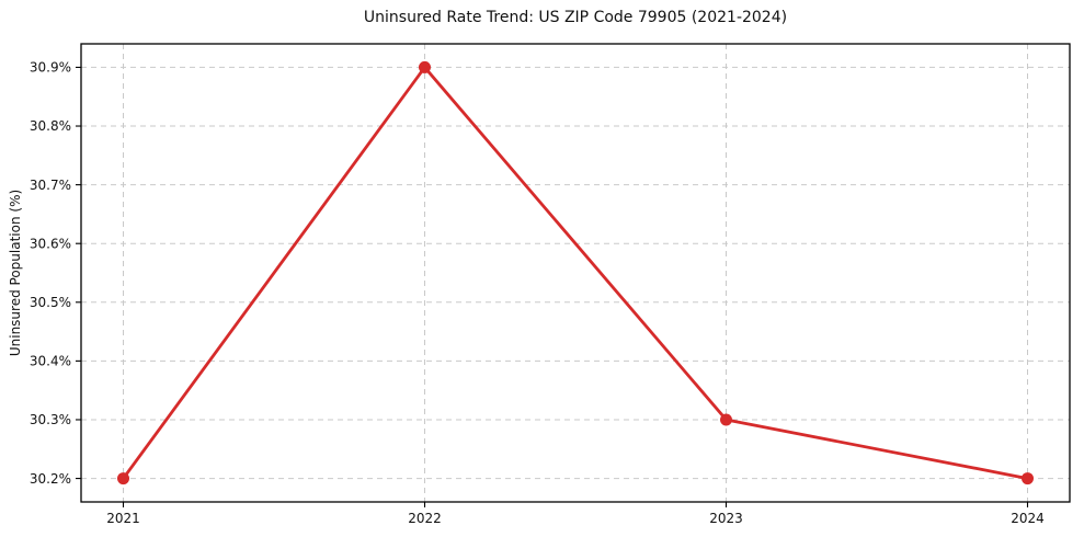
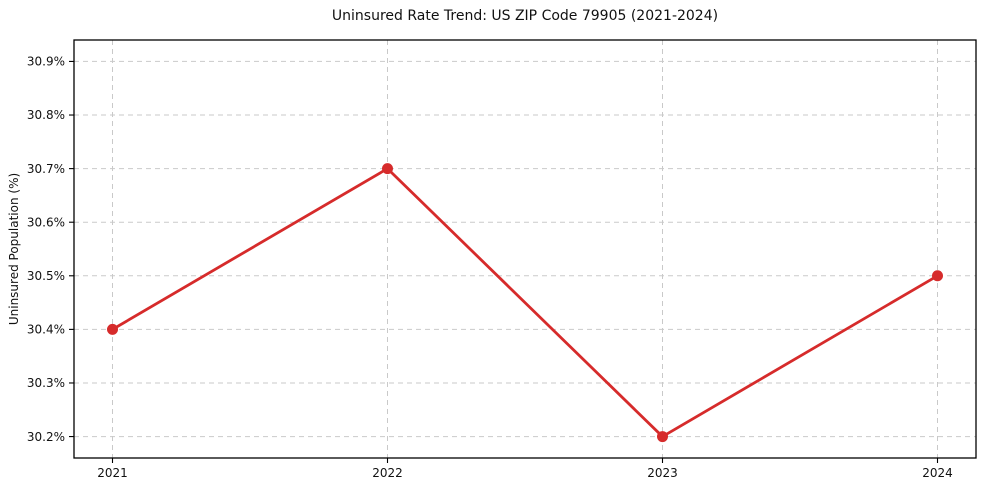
2021: 30.2% -> 30.4%
2022: 30.9% -> 30.7%
2023: 30.3% -> 30.2%
2024: 30.2% -> 30.5%
